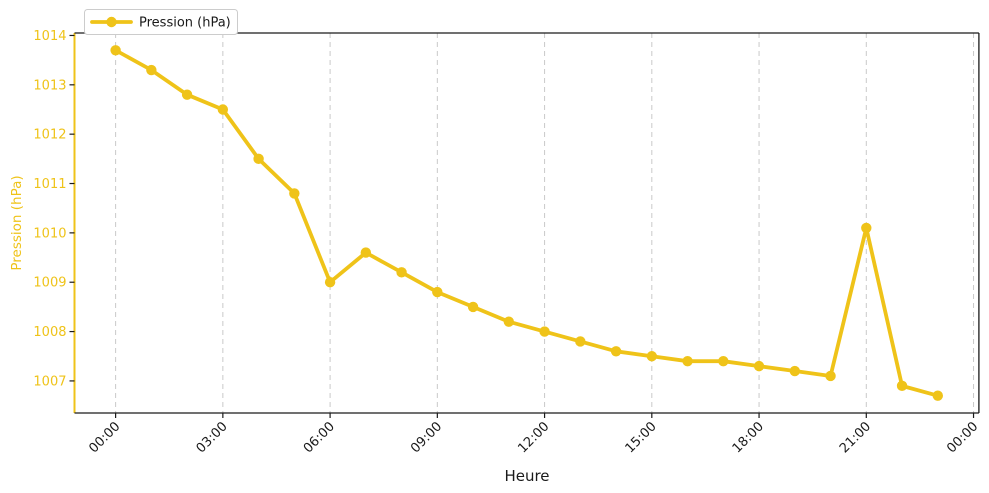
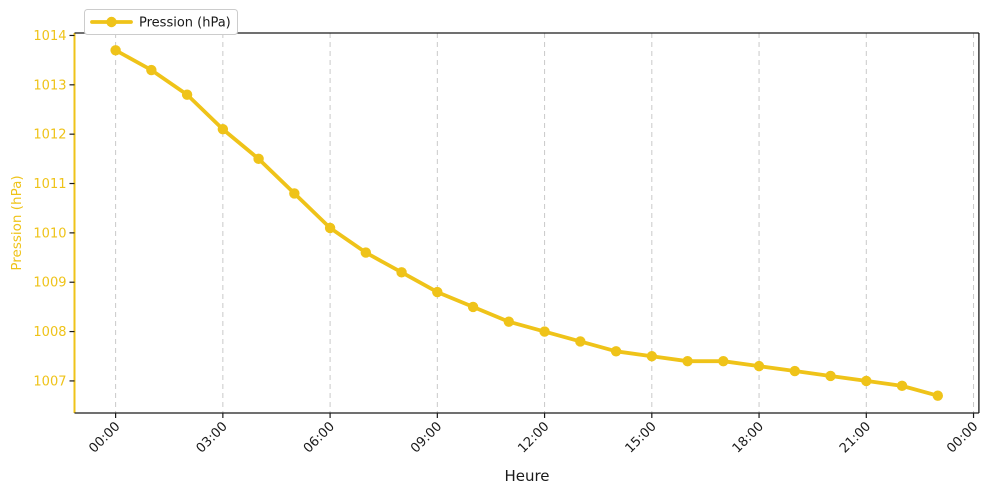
03:00: 1012.5 -> 1012.1
06:00: 1009.0 -> 1010.1
21:00: 1010.1 -> 1007.0
